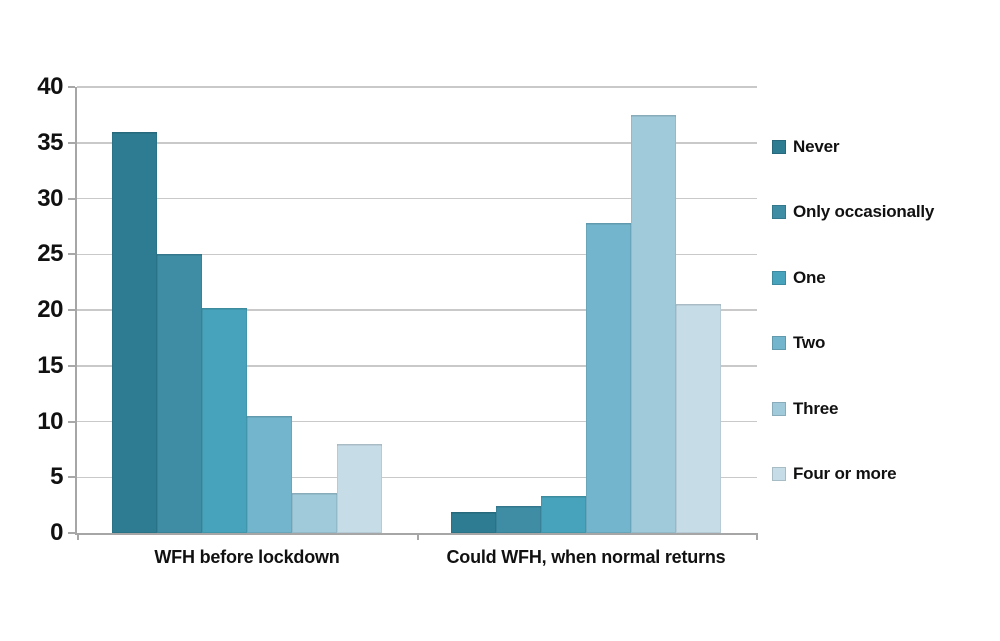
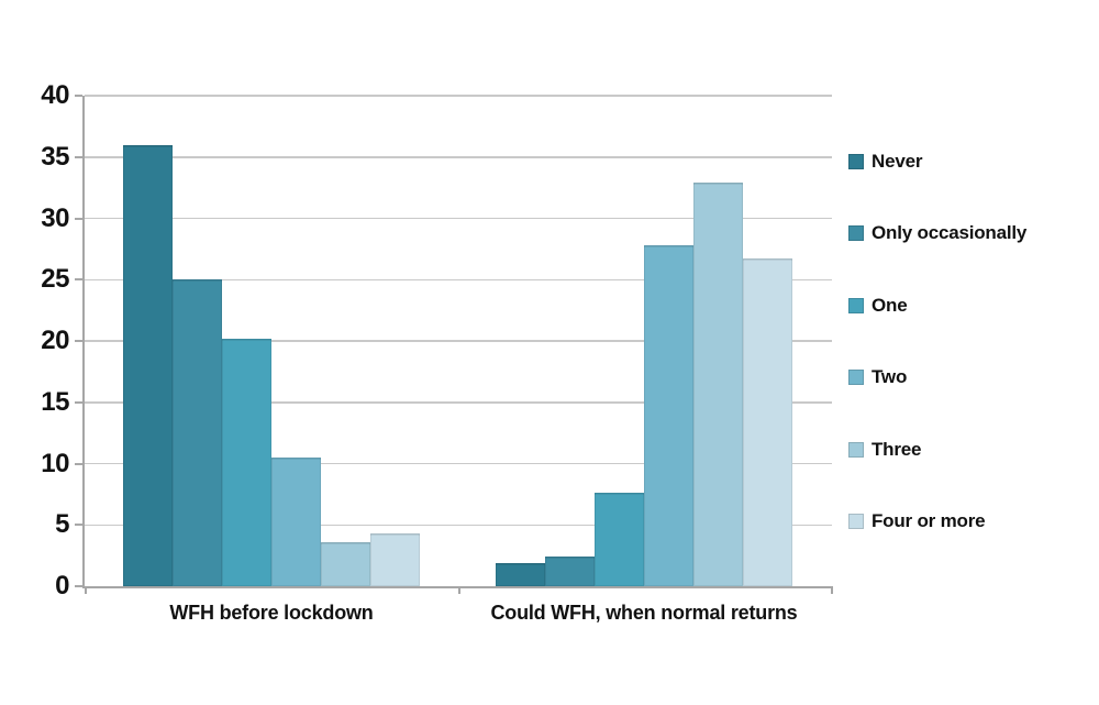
Four or more/WFH before lockdown: 8.0 -> 4.3
One/Could WFH, when normal returns: 3.3 -> 7.6
Three/Could WFH, when normal returns: 37.5 -> 32.9
Four or more/Could WFH, when normal returns: 20.5 -> 26.7
